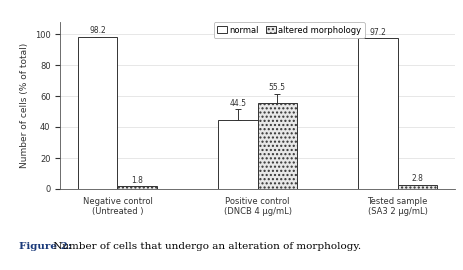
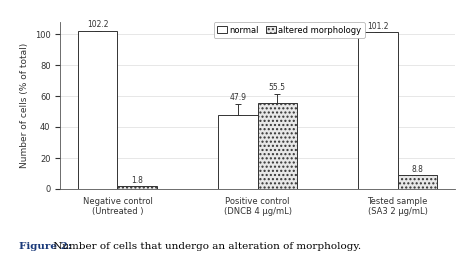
normal/Negative control (Untreated ): 98.2 -> 102.2
normal/Positive control (DNCB 4 μg/mL): 44.5 -> 47.9
normal/Tested sample (SA3 2 μg/mL): 97.2 -> 101.2
altered morphology/Tested sample (SA3 2 μg/mL): 2.8 -> 8.8
